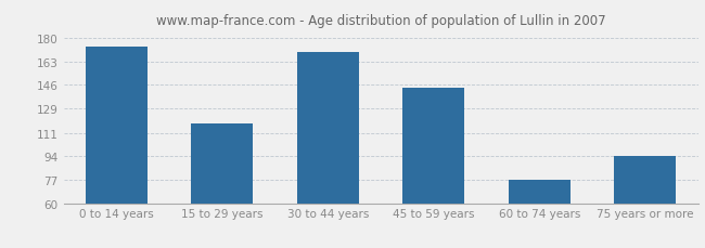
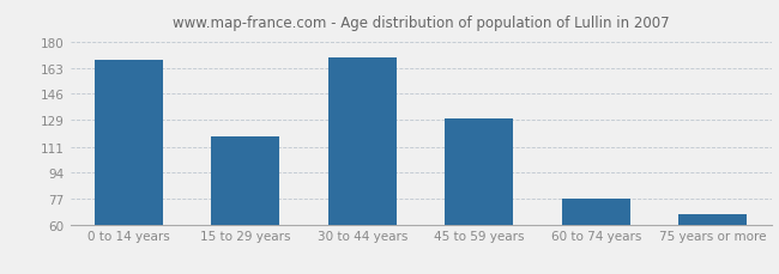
0 to 14 years: 174 -> 168
45 to 59 years: 144 -> 130
75 years or more: 94 -> 67
